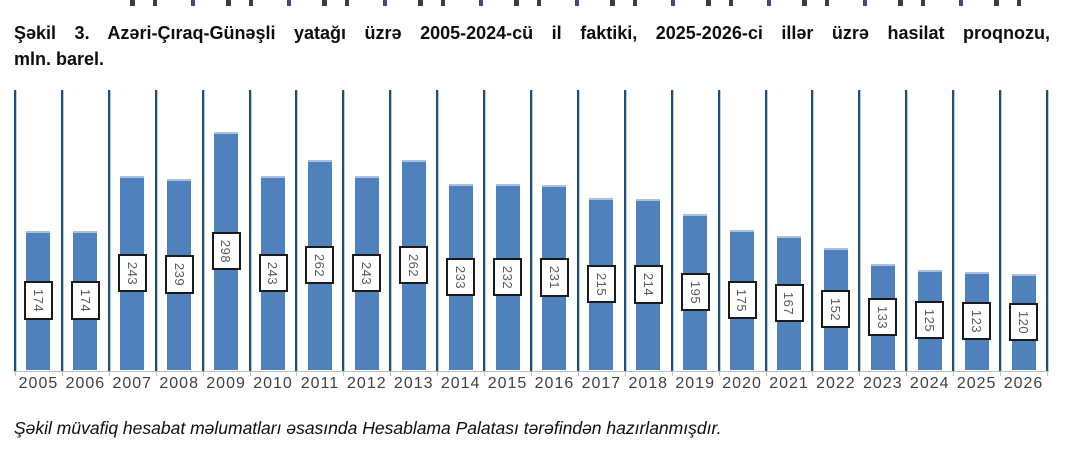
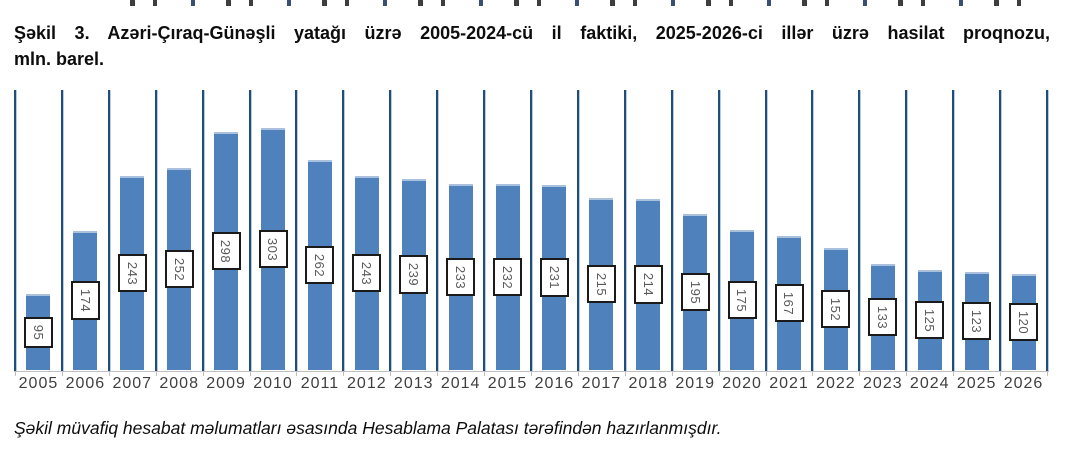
2005: 174 -> 95
2008: 239 -> 252
2010: 243 -> 303
2013: 262 -> 239
